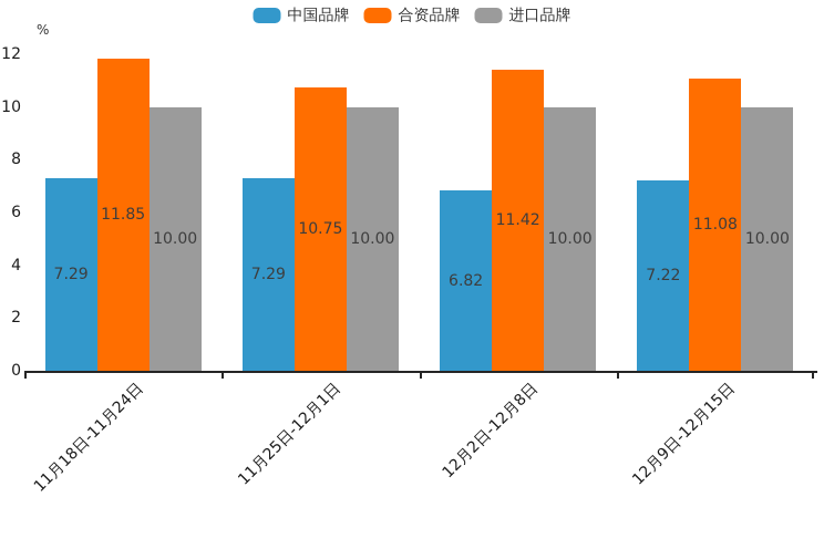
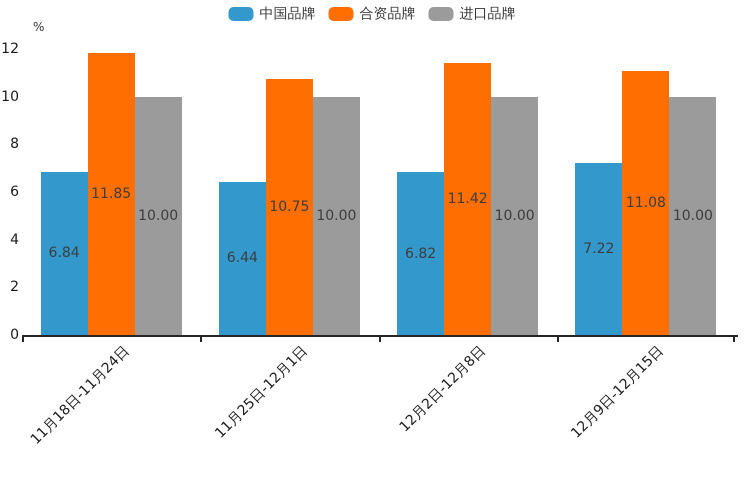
中国品牌/11月18日-11月24日: 7.29 -> 6.84
中国品牌/11月25日-12月1日: 7.29 -> 6.44
